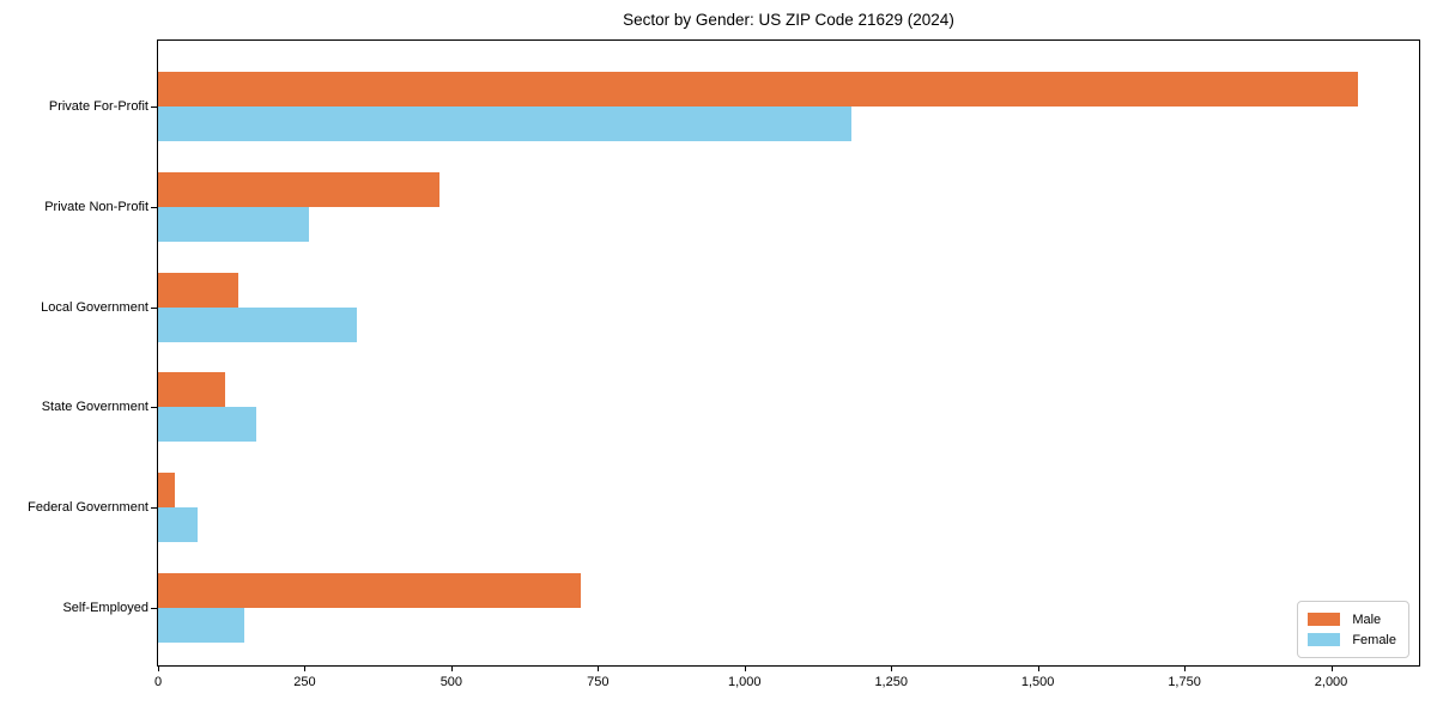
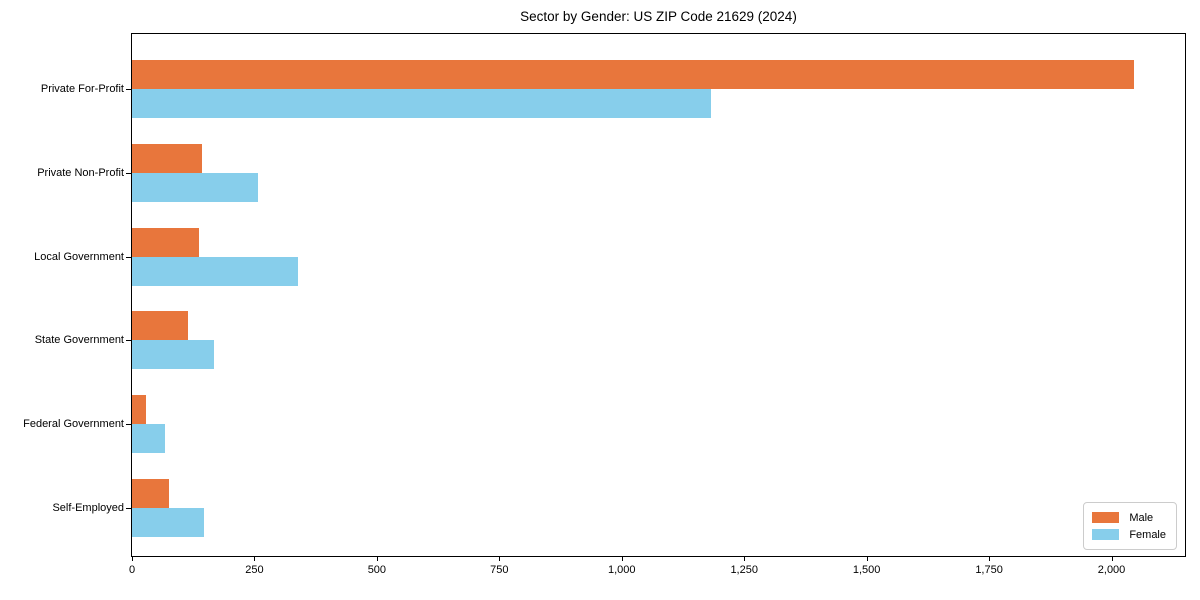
Male/Private Non-Profit: 480 -> 140
Male/Self-Employed: 720 -> 80
